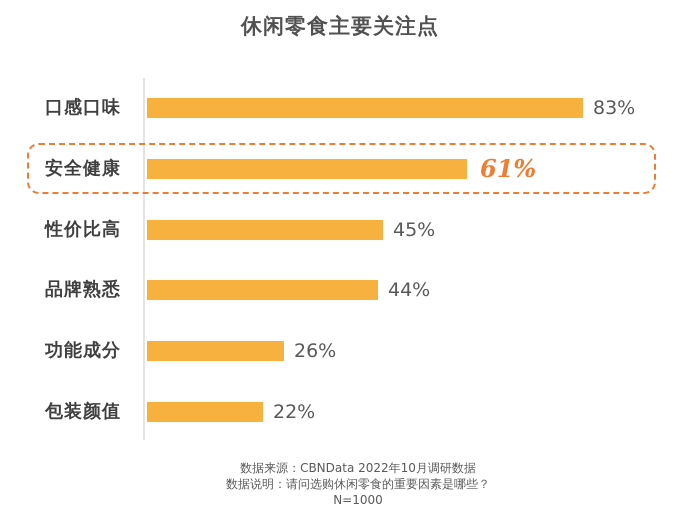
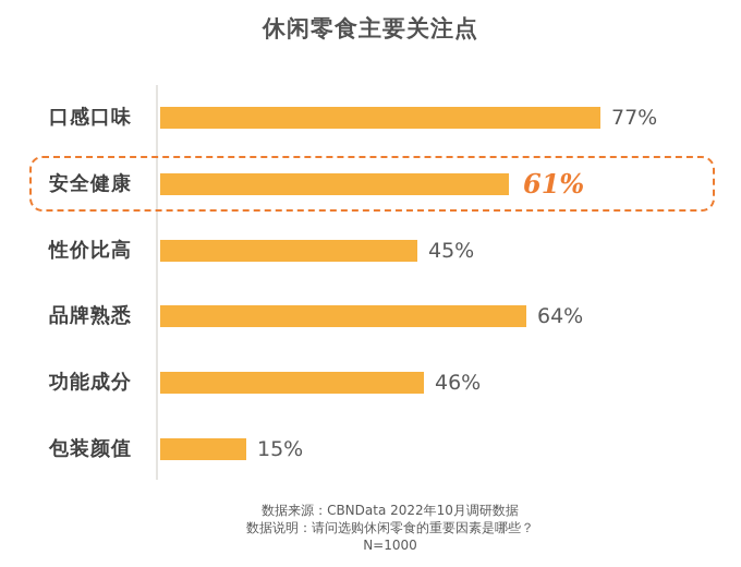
口感口味: 83% -> 77%
品牌熟悉: 44% -> 64%
功能成分: 26% -> 46%
包装颜值: 22% -> 15%
